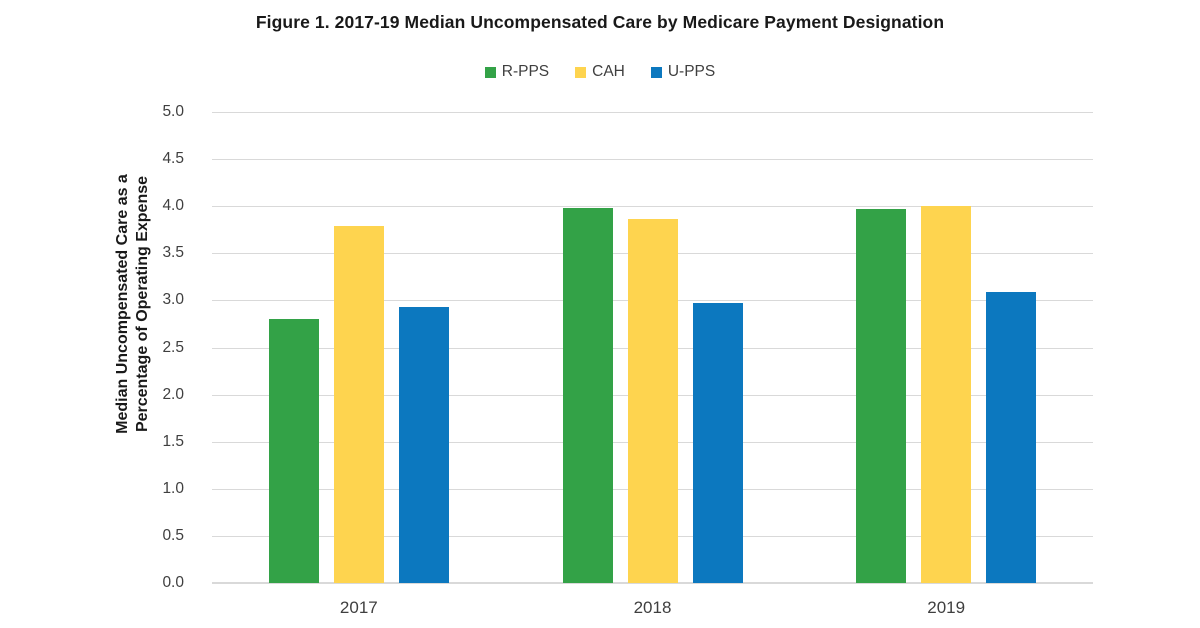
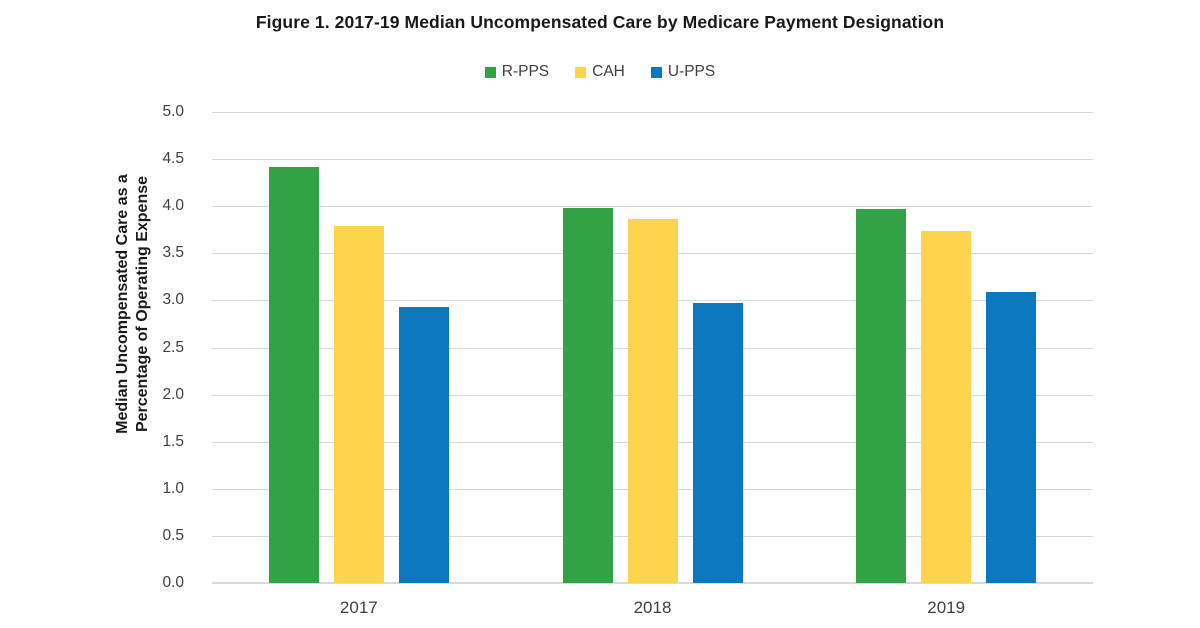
R-PPS/2017: 2.8 -> 4.4
CAH/2019: 4.0 -> 3.7
